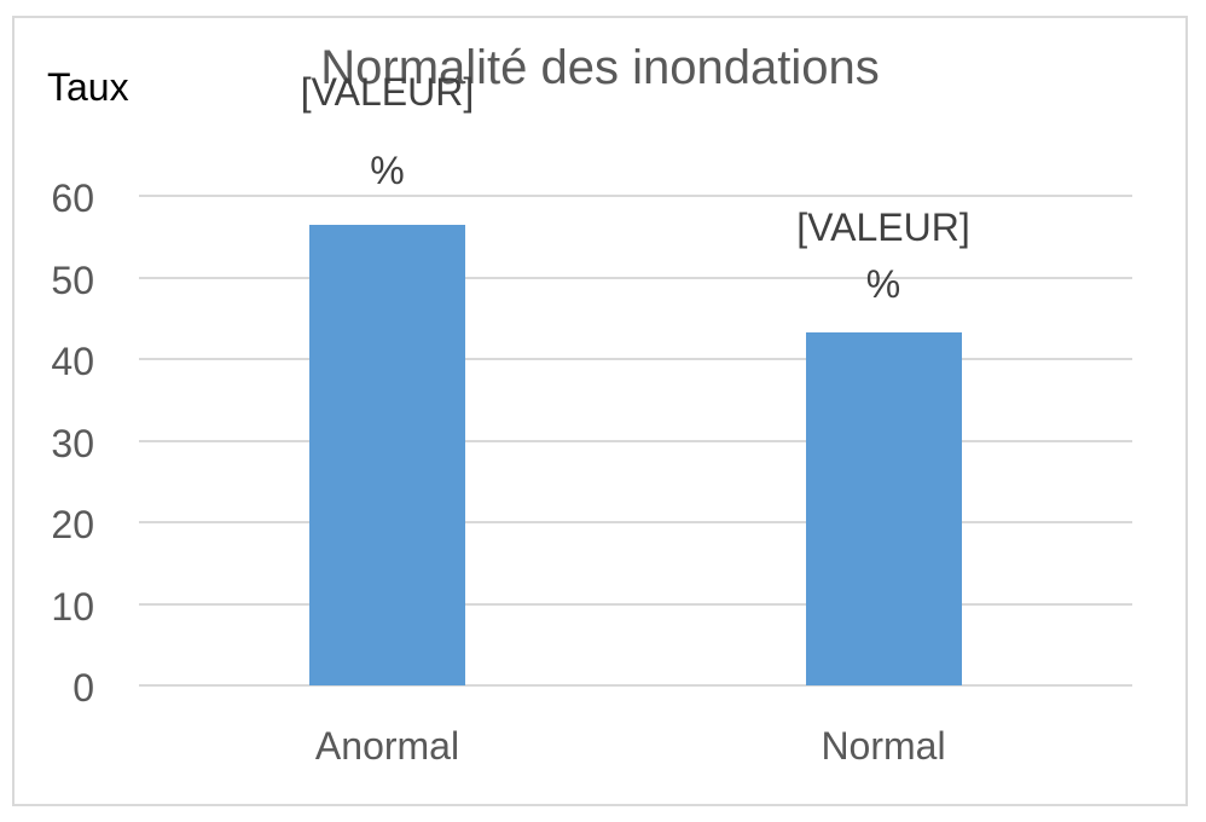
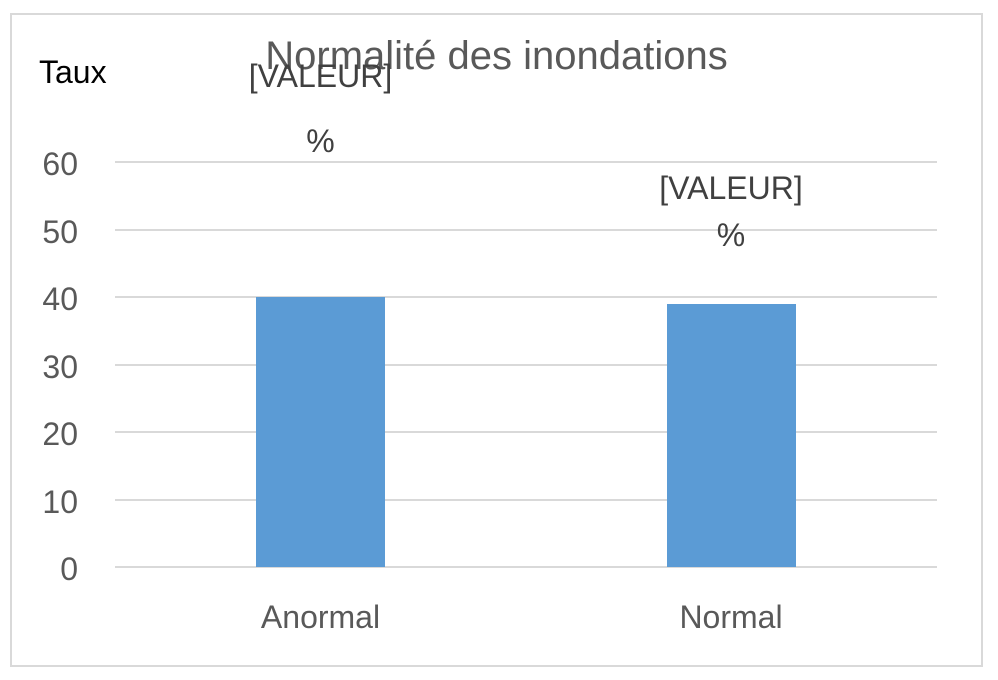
Anormal: 56 -> 40
Normal: 43 -> 39
